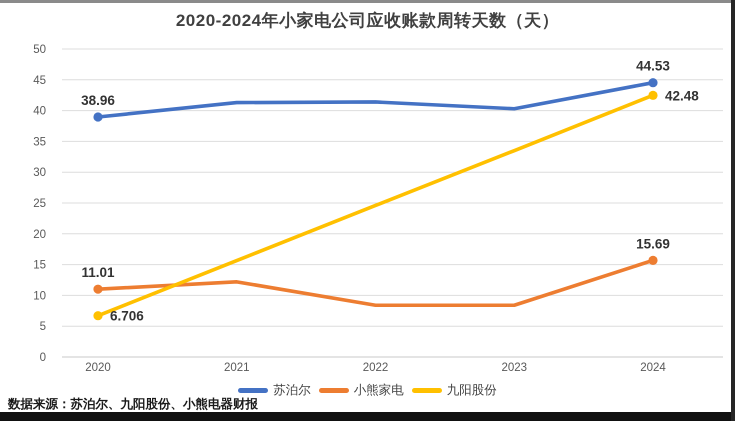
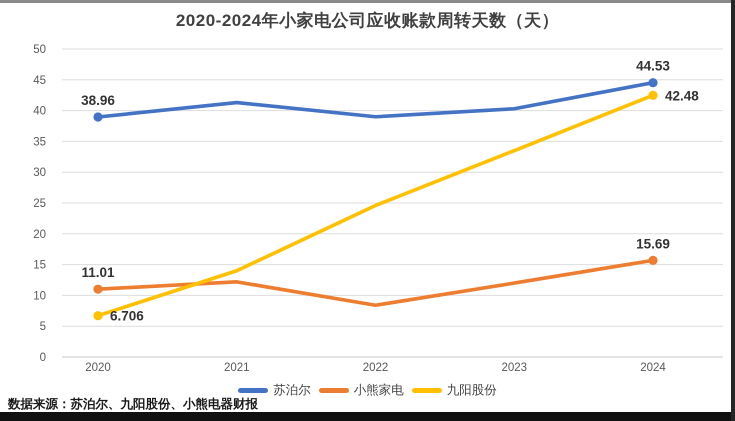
九阳股份/2021: 16 -> 14
苏泊尔/2022: 41 -> 39
小熊家电/2023: 8 -> 12
